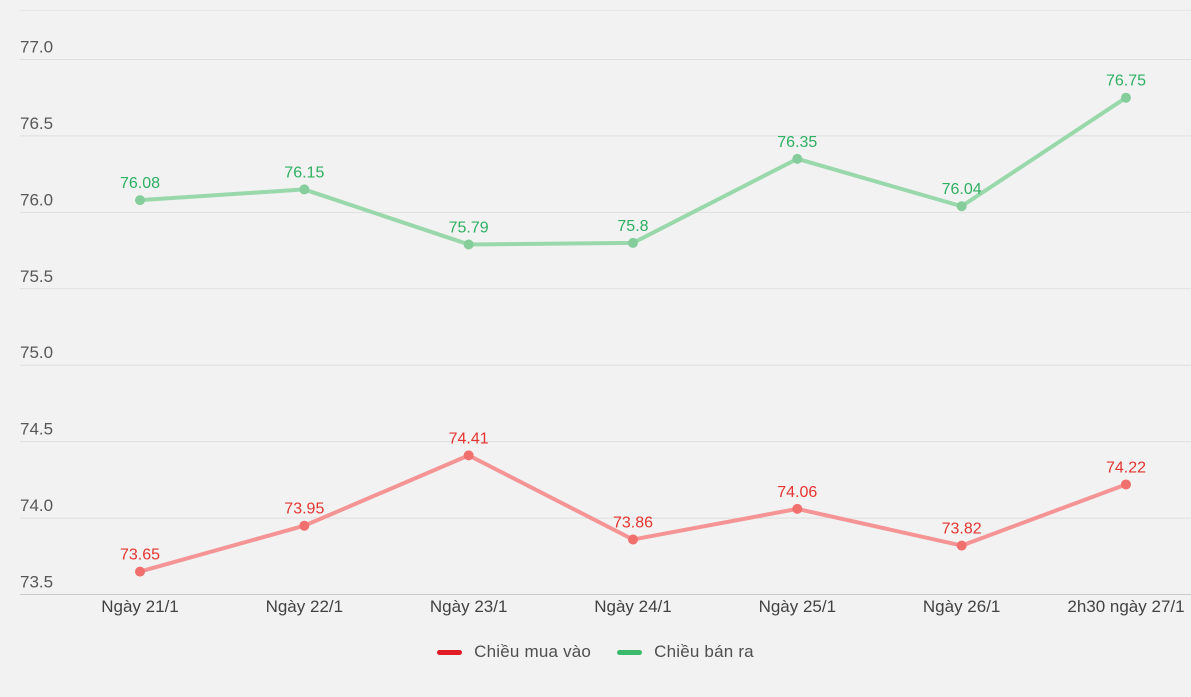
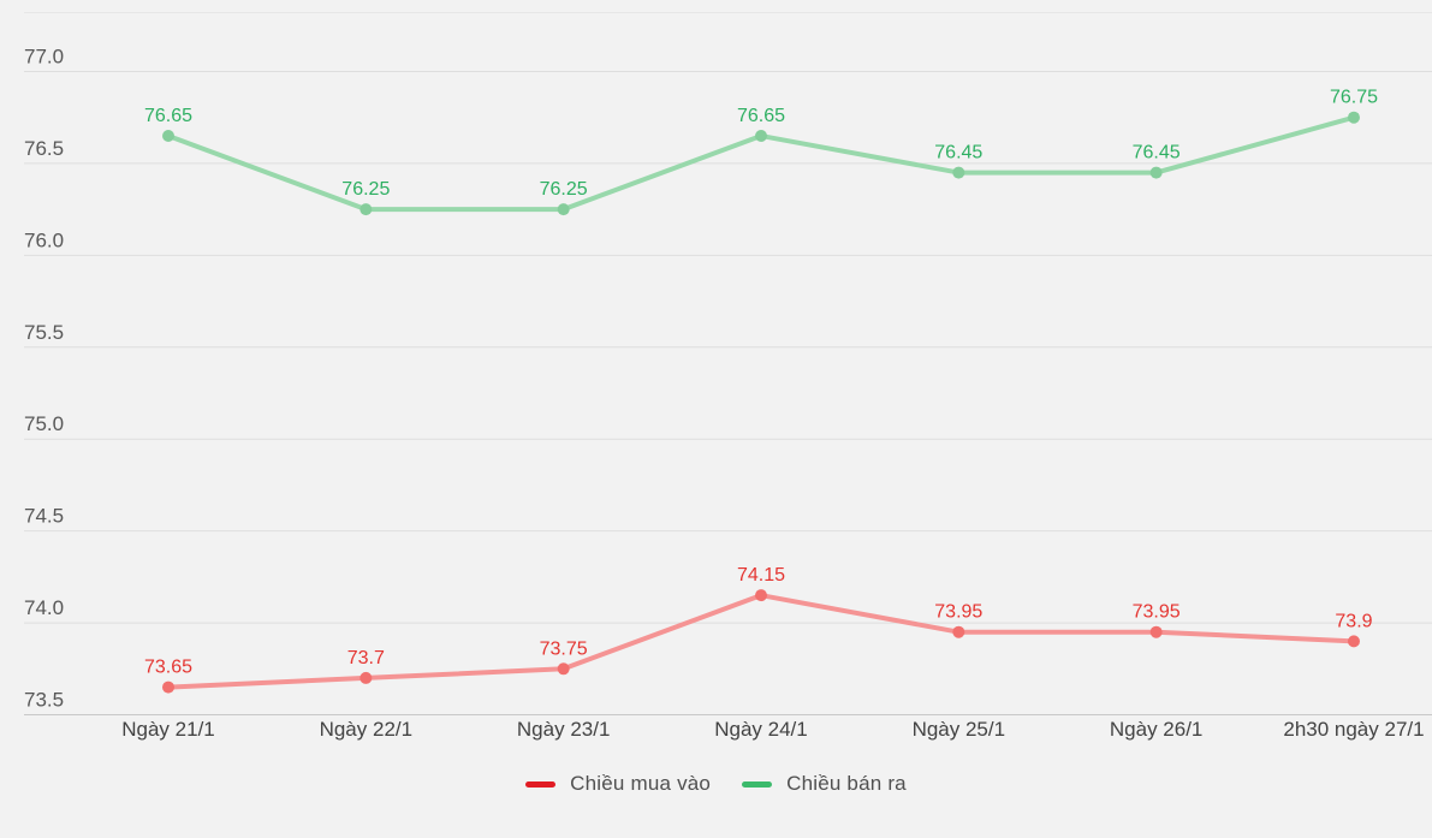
Chiều bán ra/Ngày 21/1: 76.08 -> 76.65
Chiều mua vào/Ngày 22/1: 73.95 -> 73.7
Chiều bán ra/Ngày 22/1: 76.15 -> 76.25
Chiều mua vào/Ngày 23/1: 74.41 -> 73.75
Chiều bán ra/Ngày 23/1: 75.79 -> 76.25
Chiều mua vào/Ngày 24/1: 73.86 -> 74.15
Chiều bán ra/Ngày 24/1: 75.8 -> 76.65
Chiều mua vào/Ngày 25/1: 74.06 -> 73.95
Chiều bán ra/Ngày 25/1: 76.35 -> 76.45
Chiều mua vào/Ngày 26/1: 73.82 -> 73.95
Chiều bán ra/Ngày 26/1: 76.04 -> 76.45
Chiều mua vào/2h30 ngày 27/1: 74.22 -> 73.9
